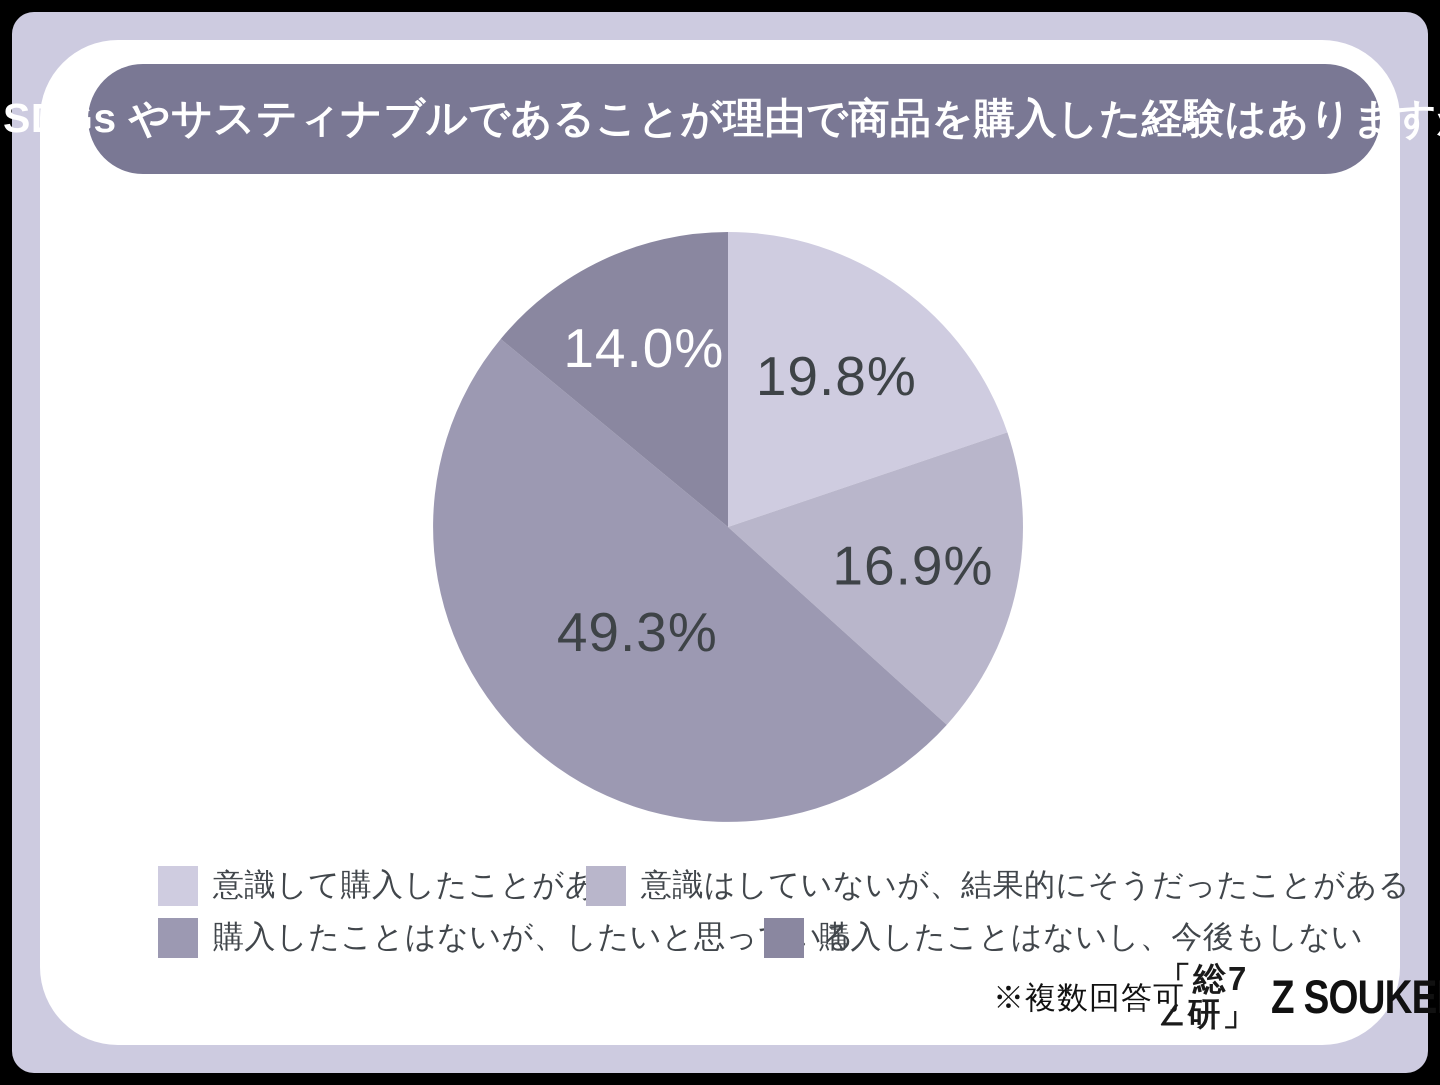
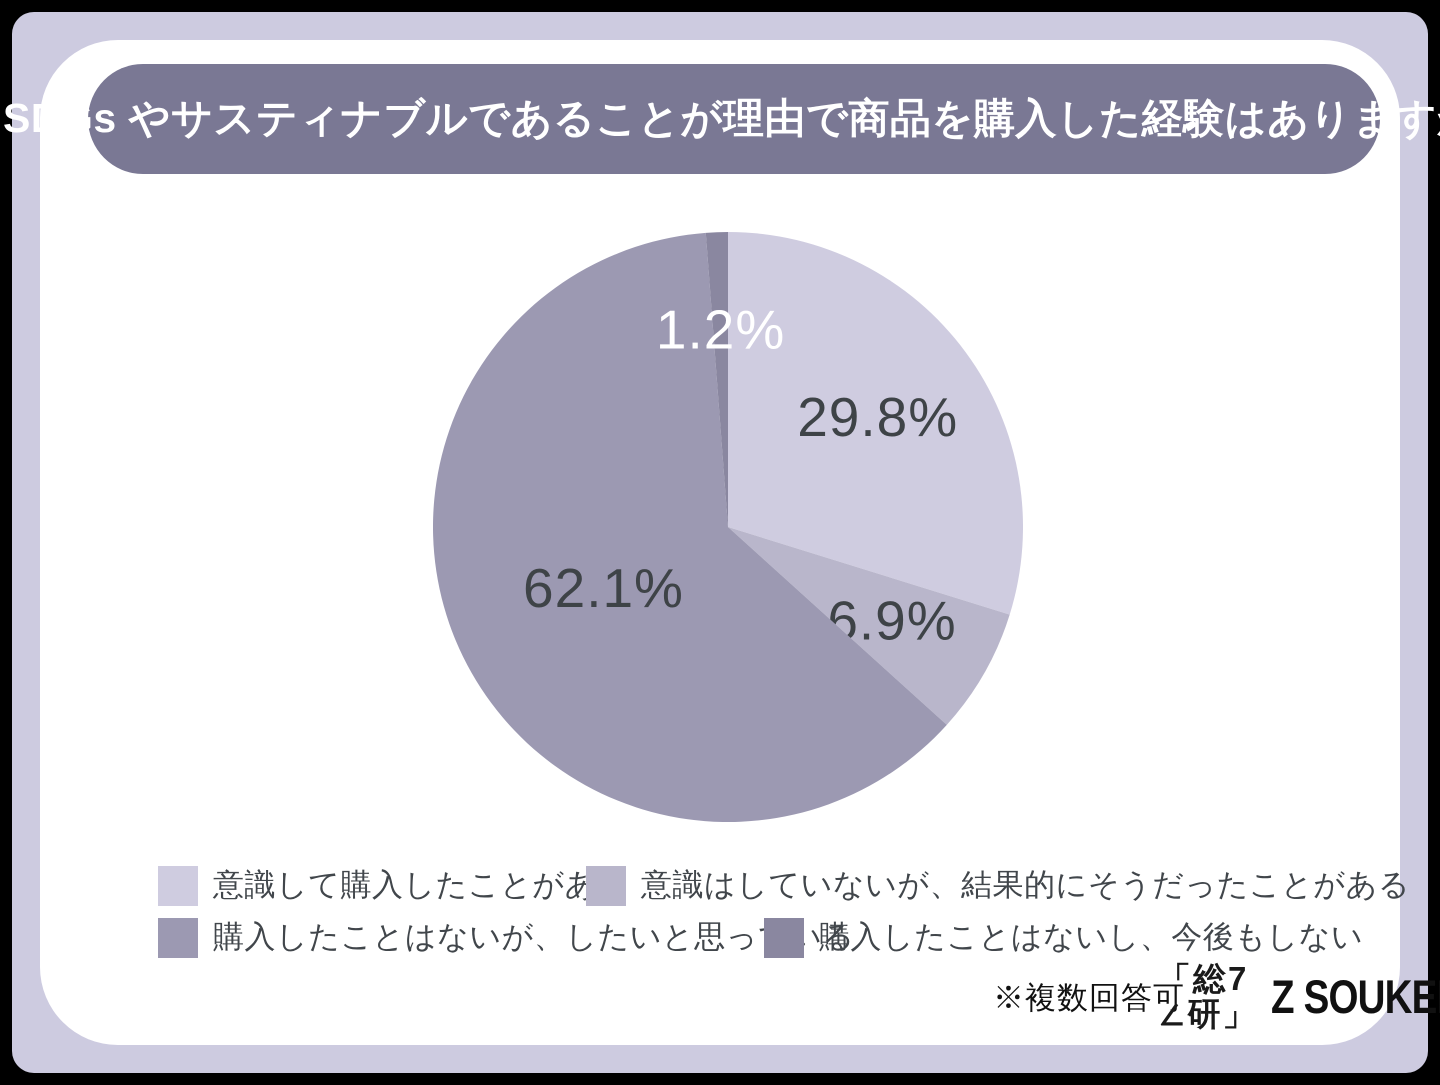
意識して購入したことがある: 19.8% -> 29.8%
意識はしていないが、結果的にそうだったことがある: 16.9% -> 6.9%
購入したことはないが、したいと思っている: 49.3% -> 62.1%
購入したことはないし、今後もしない: 14.0% -> 1.2%
